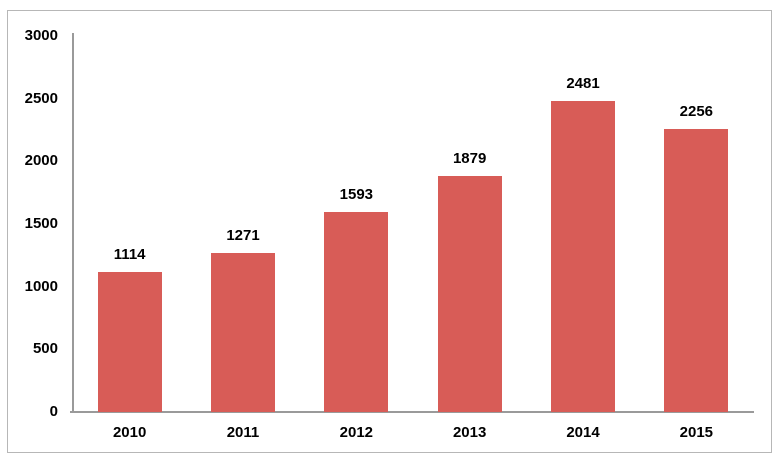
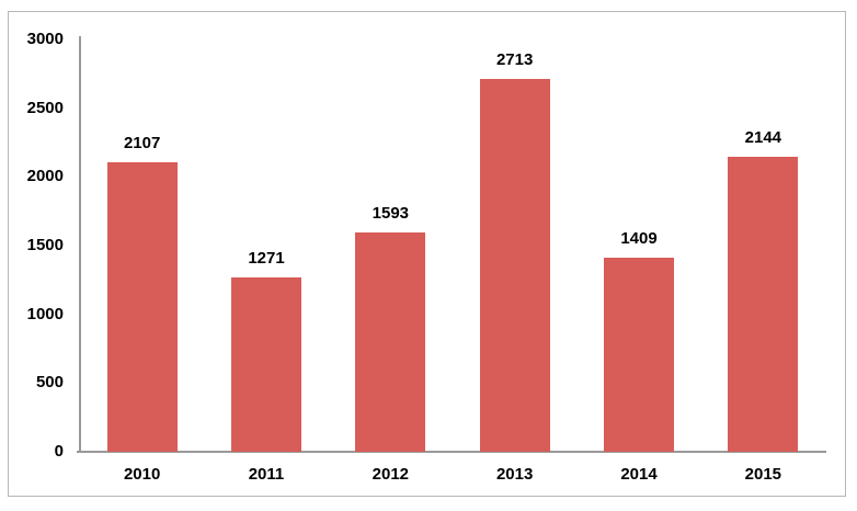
2010: 1114 -> 2107
2013: 1879 -> 2713
2014: 2481 -> 1409
2015: 2256 -> 2144
